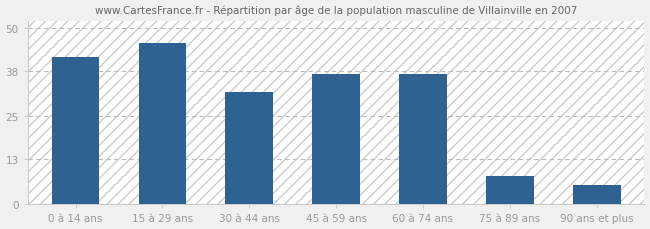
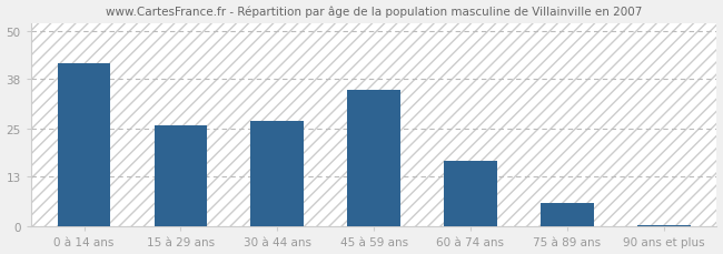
15 à 29 ans: 46.0 -> 26.0
30 à 44 ans: 32.0 -> 27.0
45 à 59 ans: 37.0 -> 35.0
60 à 74 ans: 37.0 -> 17.0
75 à 89 ans: 8.0 -> 6.0
90 ans et plus: 5.5 -> 0.5
